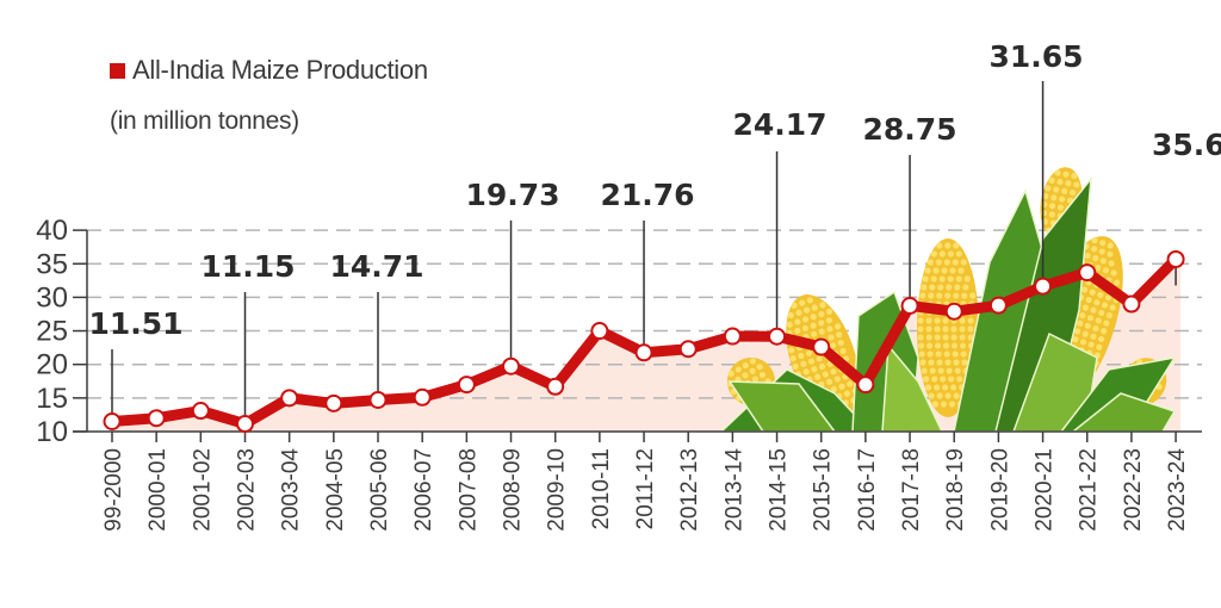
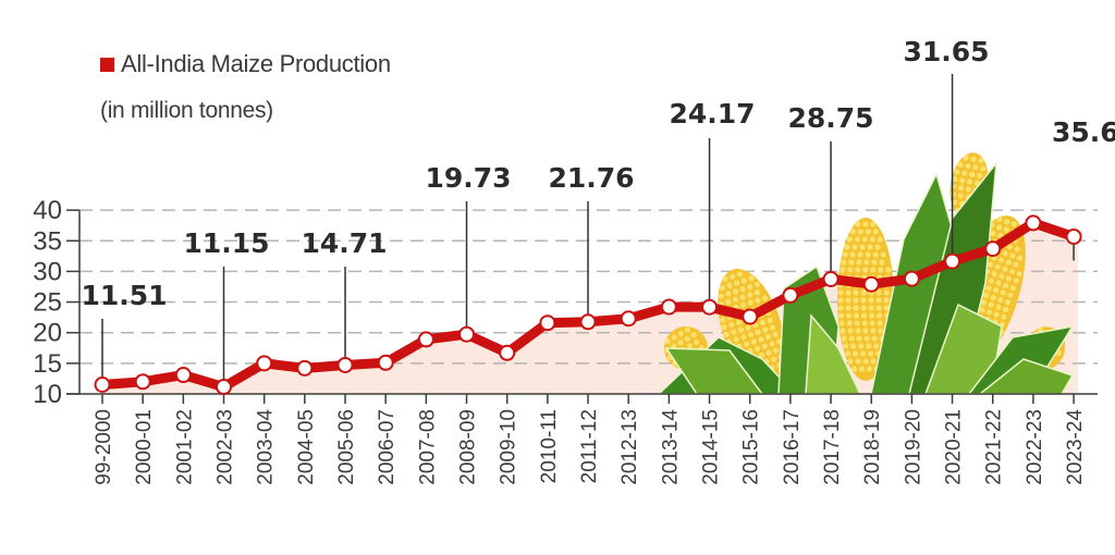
2007-08: 17 -> 19
2010-11: 25 -> 22
2016-17: 17 -> 26
2022-23: 29 -> 38
